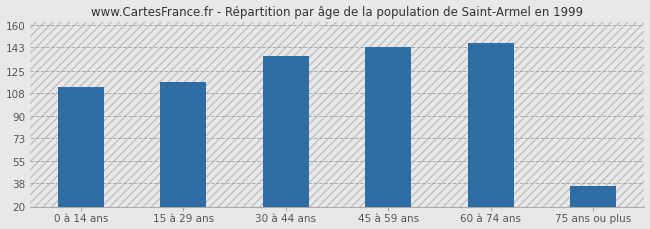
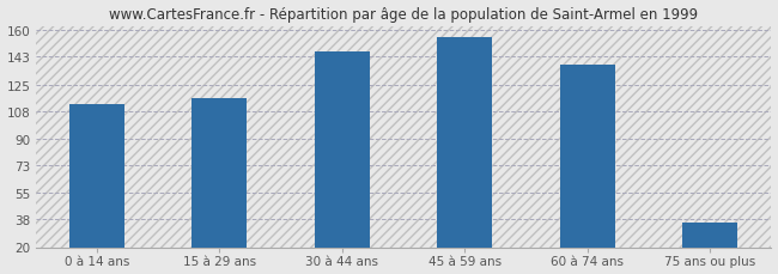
30 à 44 ans: 136 -> 146
45 à 59 ans: 143 -> 156
60 à 74 ans: 146 -> 138
